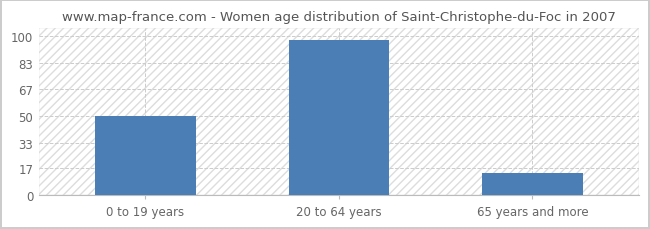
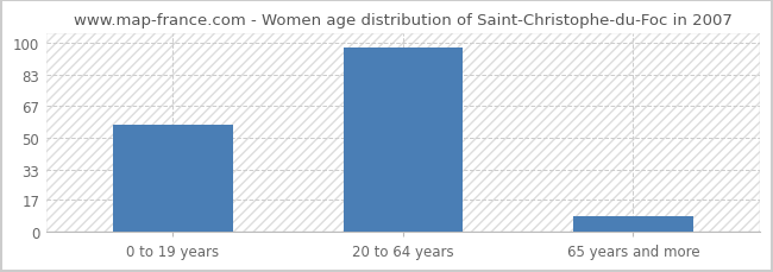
0 to 19 years: 50 -> 57
65 years and more: 14 -> 8
